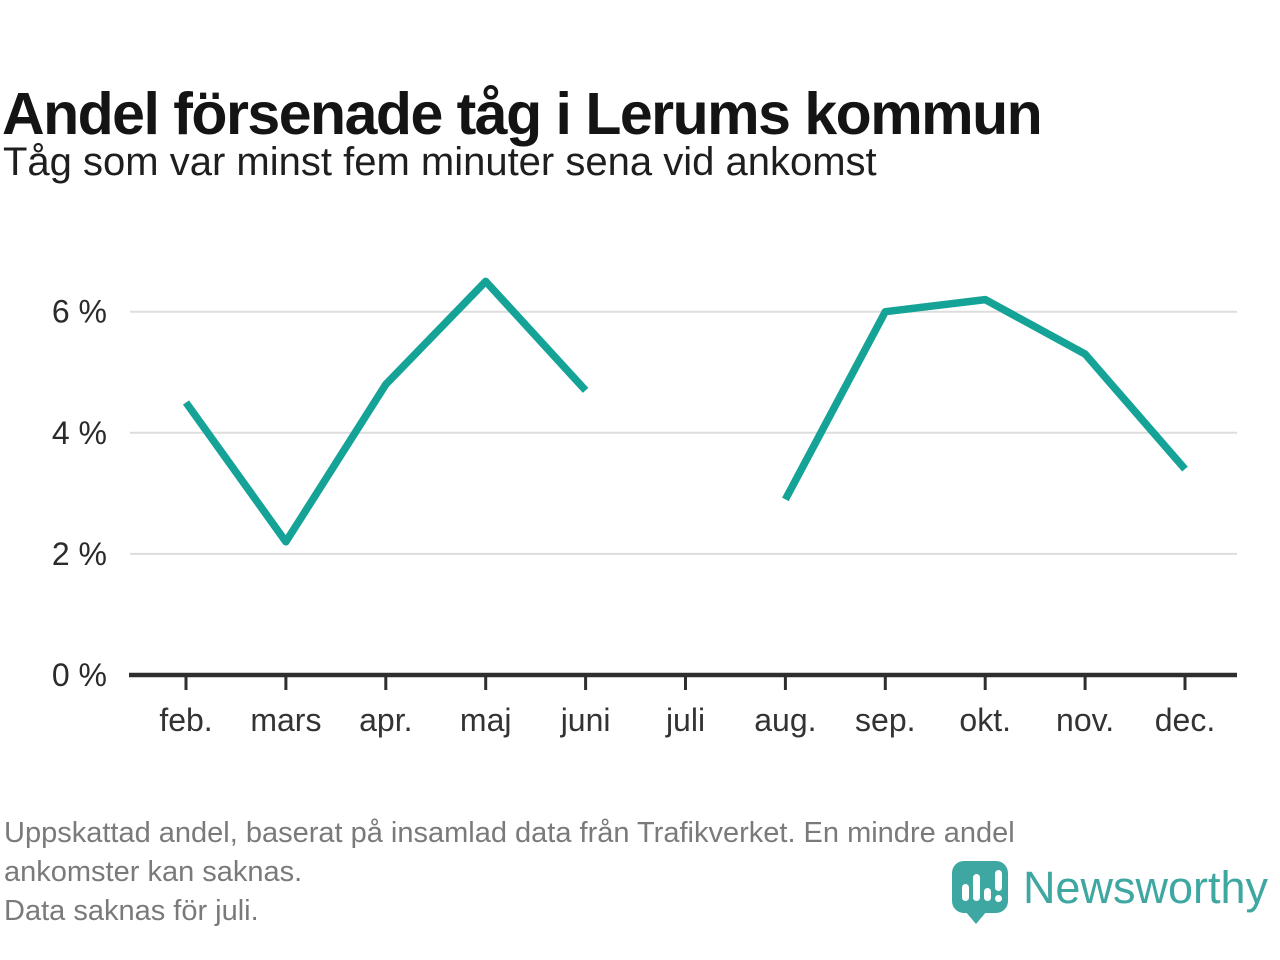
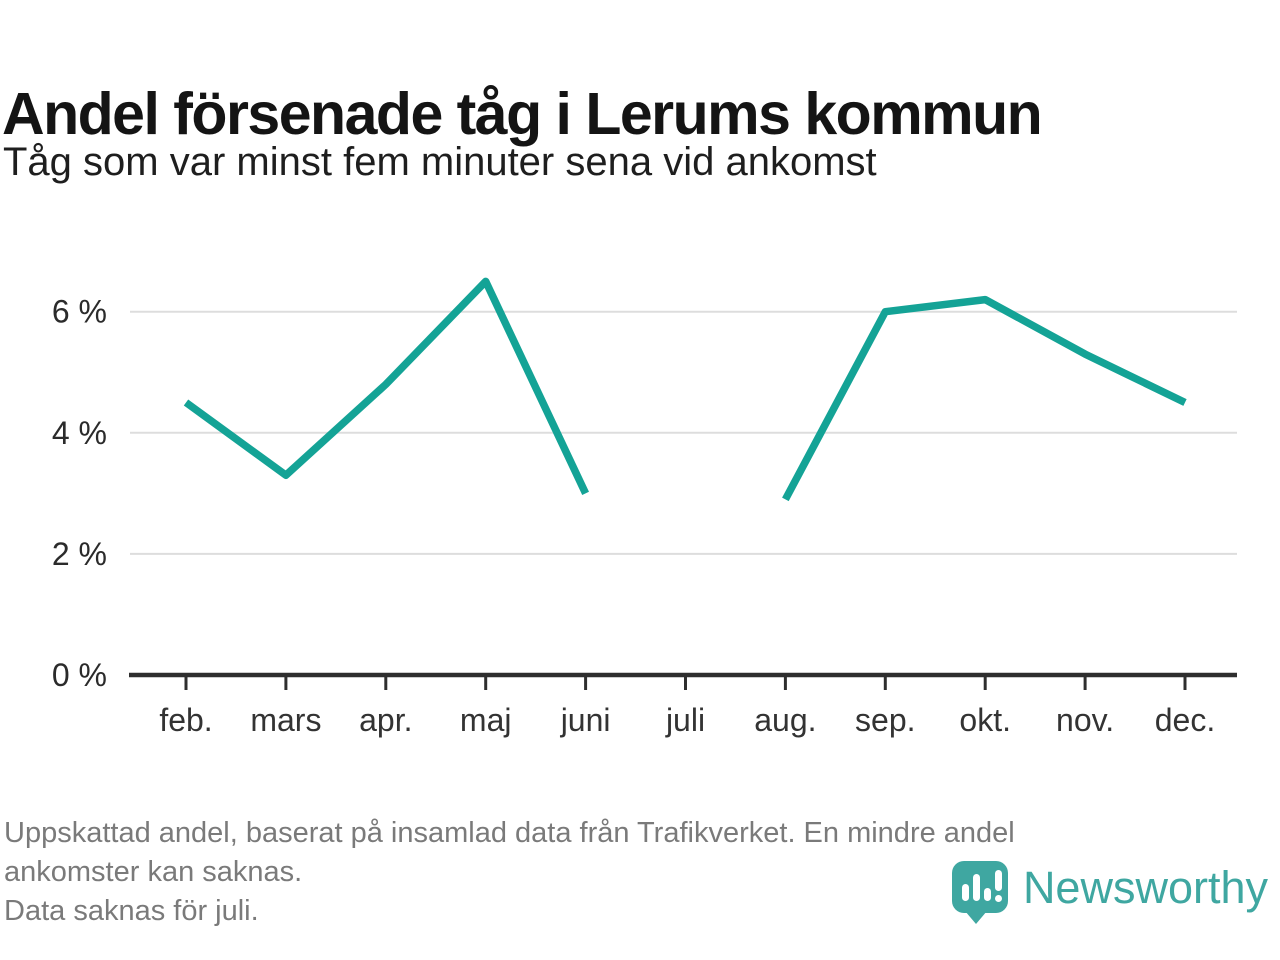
mars: 2.2% -> 3.3%
juni: 4.7% -> 3.0%
dec.: 3.4% -> 4.5%
